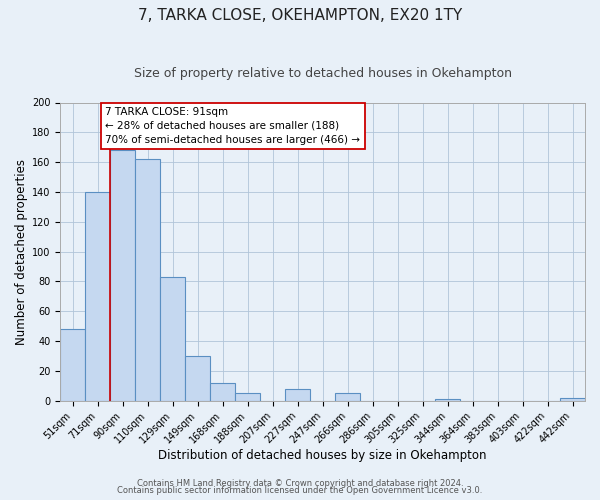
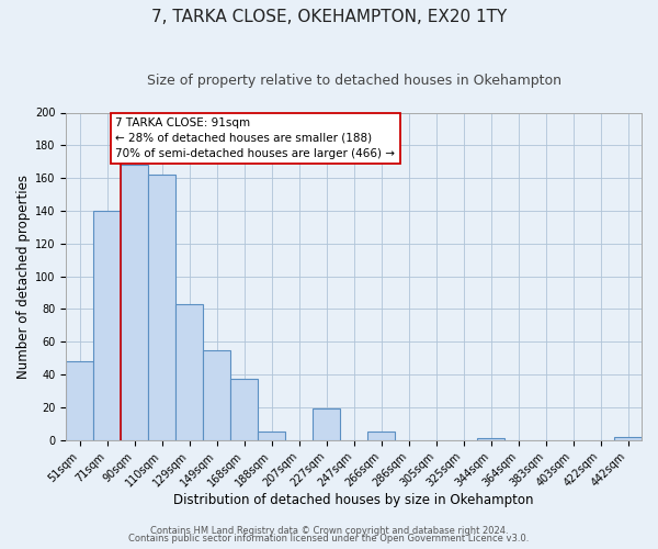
149sqm: 30 -> 55
168sqm: 12 -> 37
227sqm: 8 -> 19
